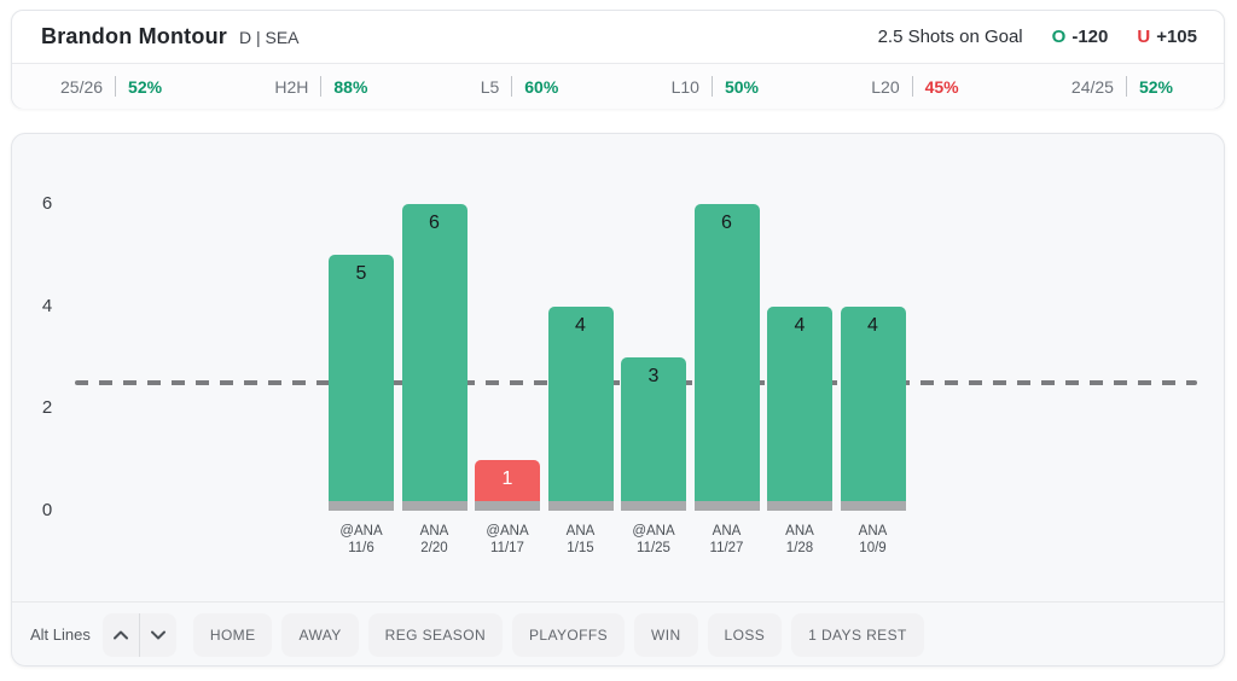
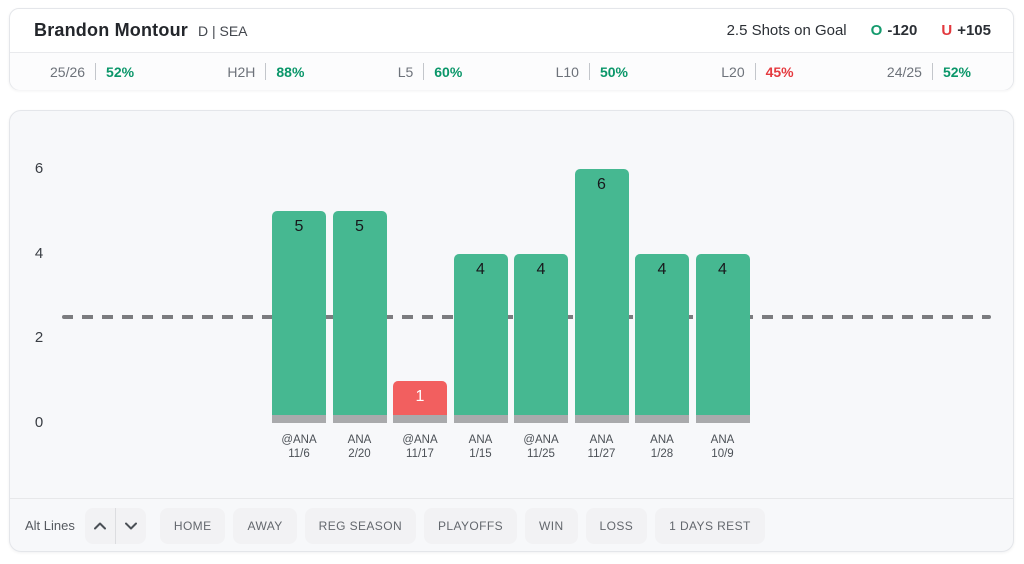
ANA 2/20: 6 -> 5
@ANA 11/25: 3 -> 4
